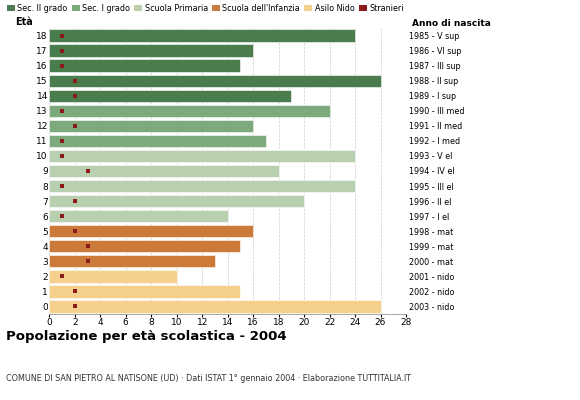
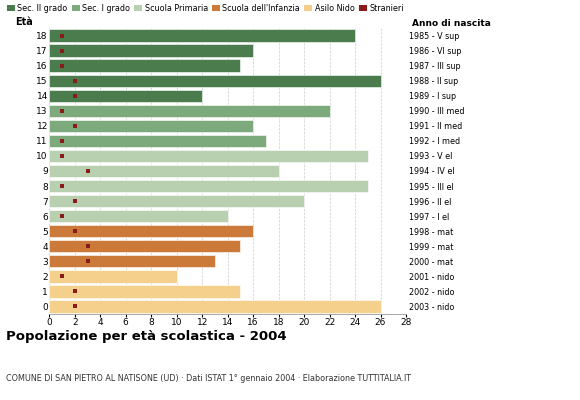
14: 19 -> 12
10: 24 -> 25
8: 24 -> 25
